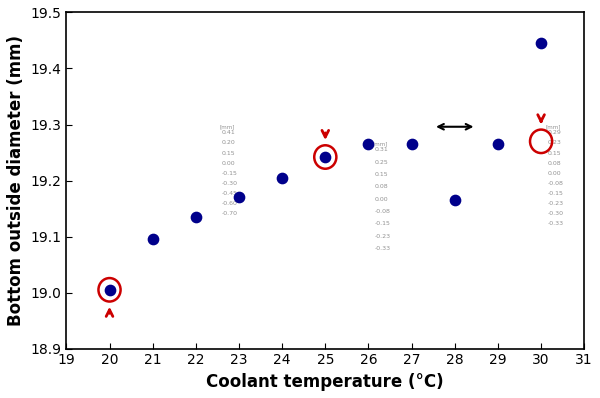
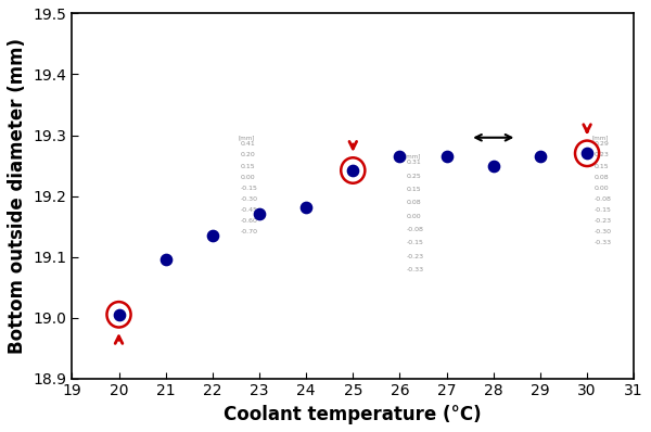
24: 19.204 -> 19.182
28: 19.166 -> 19.250
30: 19.446 -> 19.270
